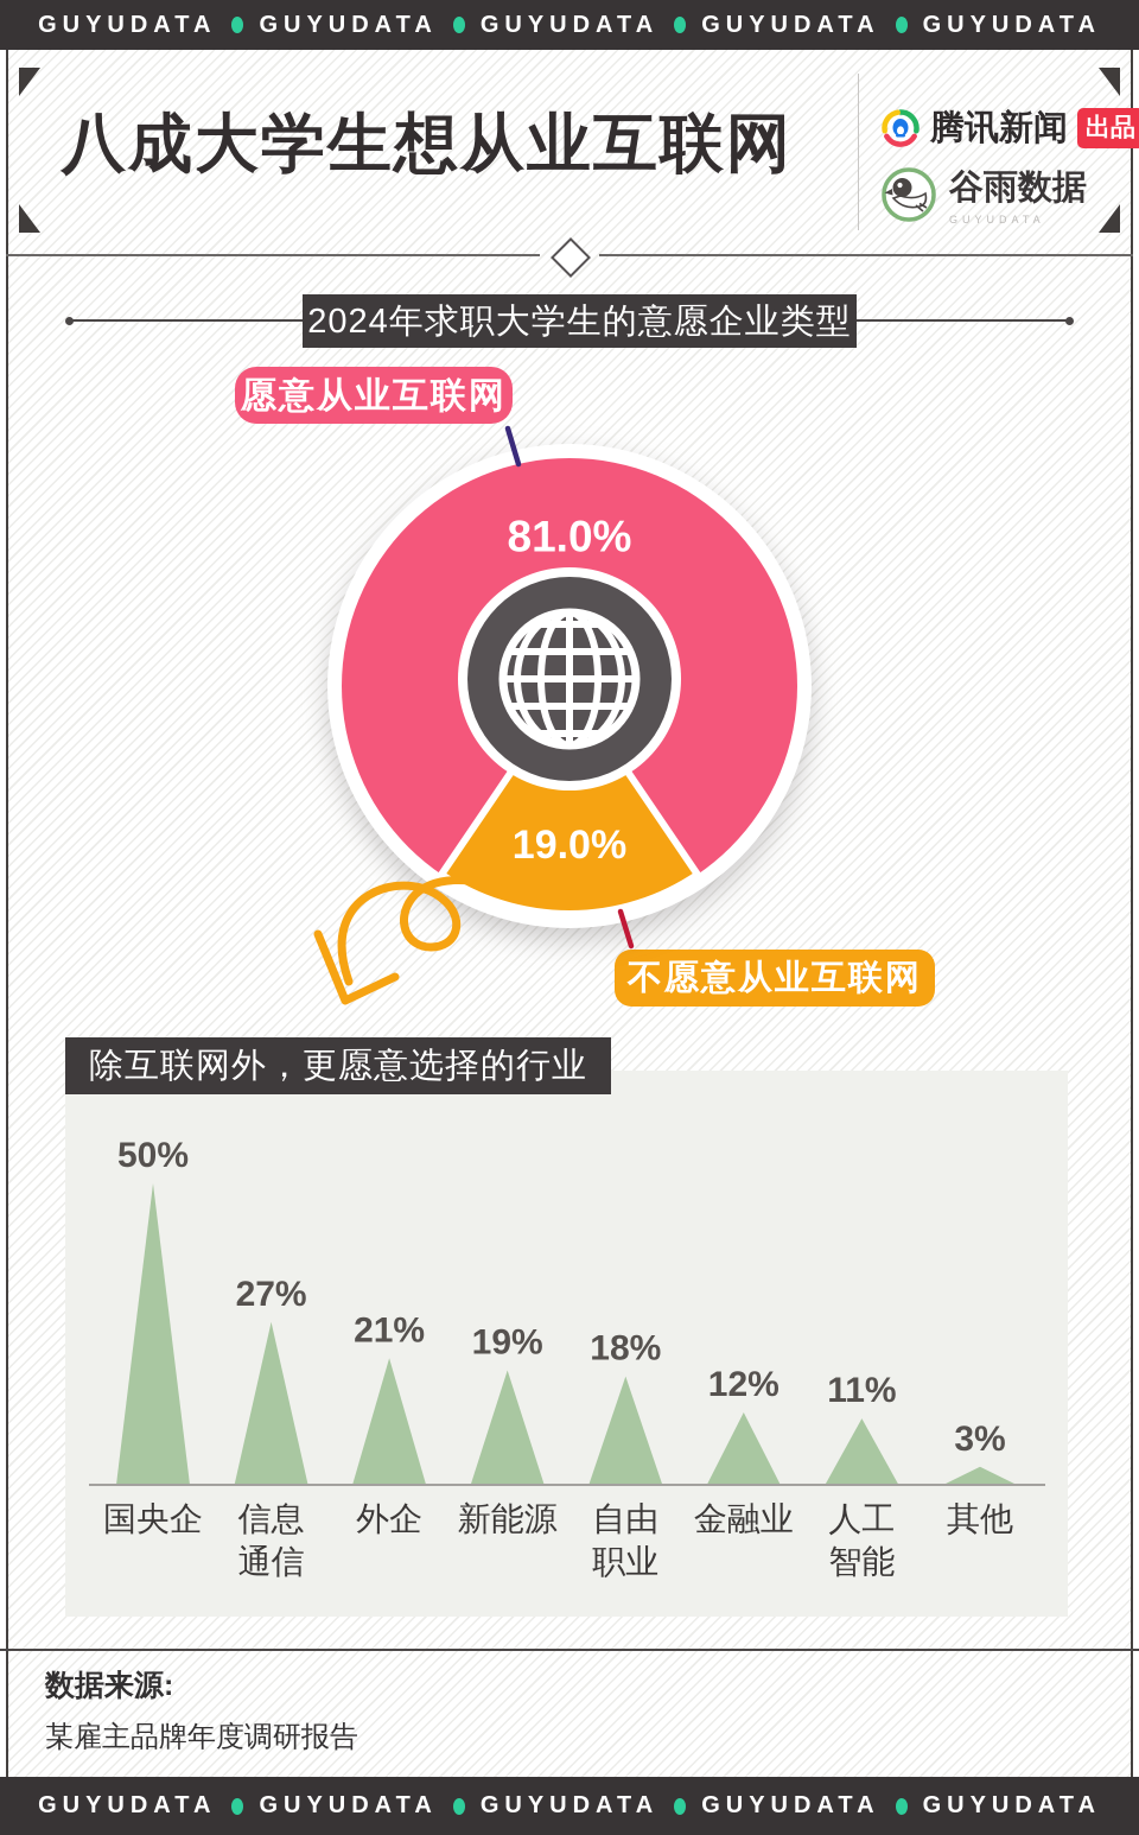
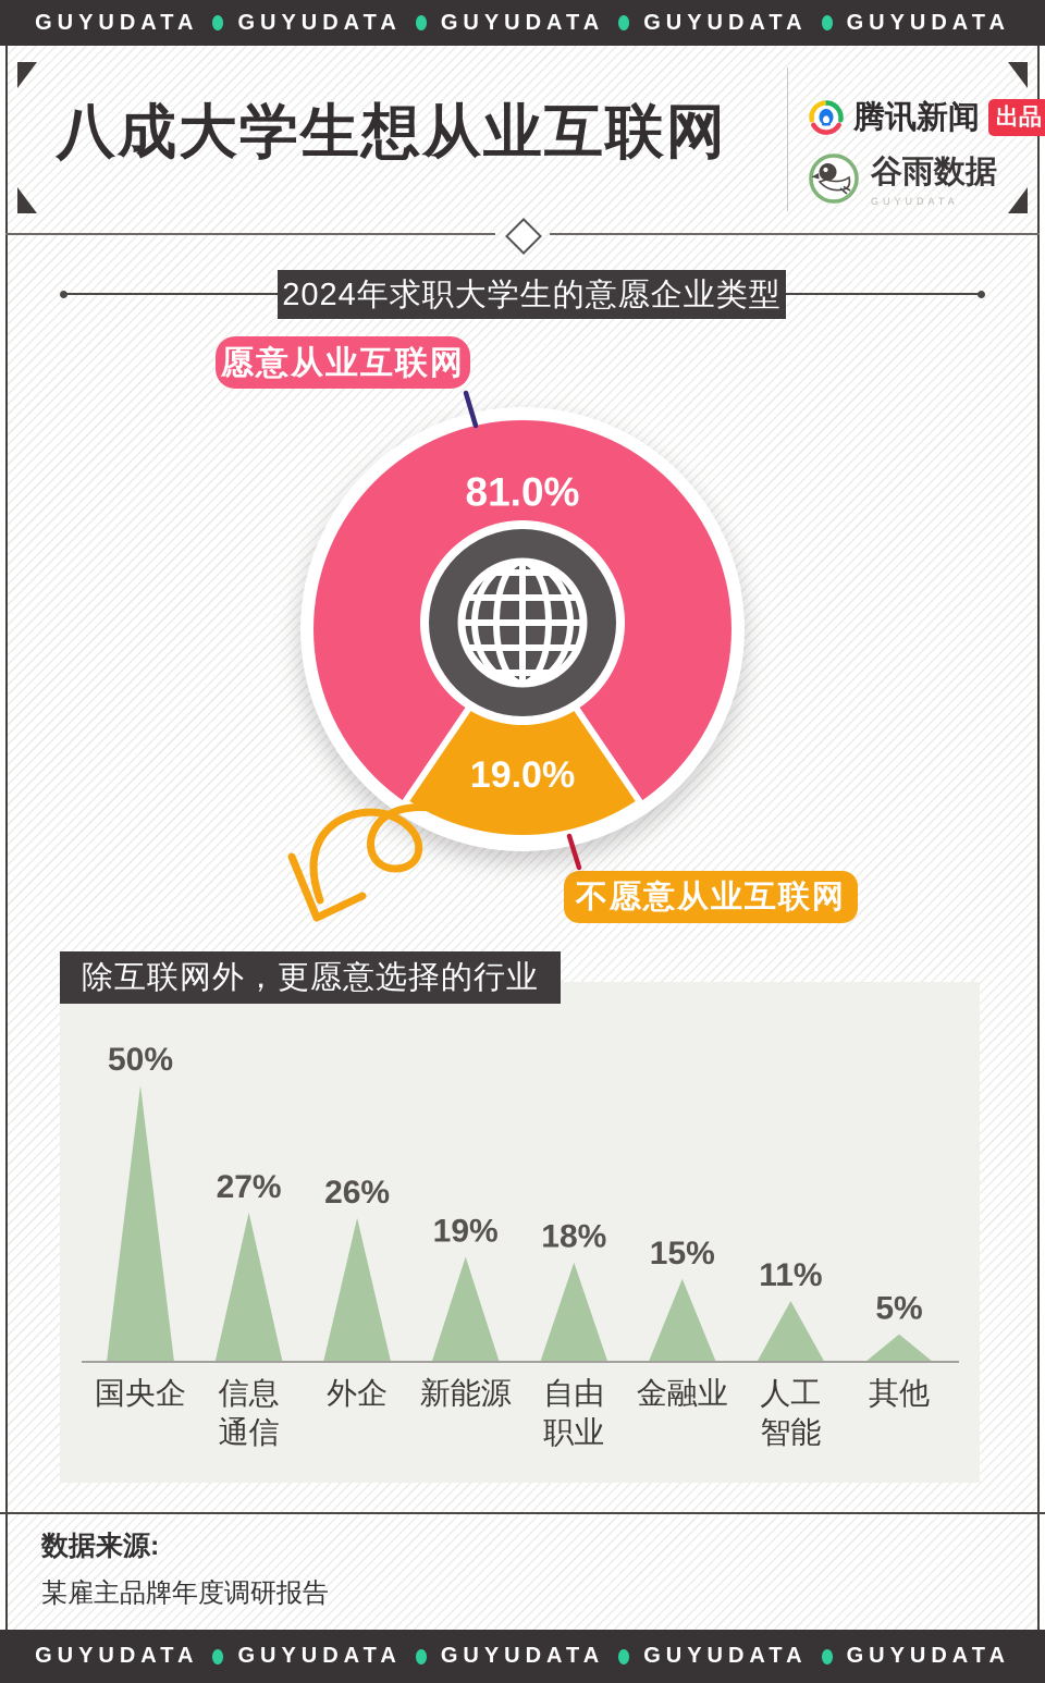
除互联网外，更愿意选择的行业/外企: 21% -> 26%
除互联网外，更愿意选择的行业/金融业: 12% -> 15%
除互联网外，更愿意选择的行业/其他: 3% -> 5%
